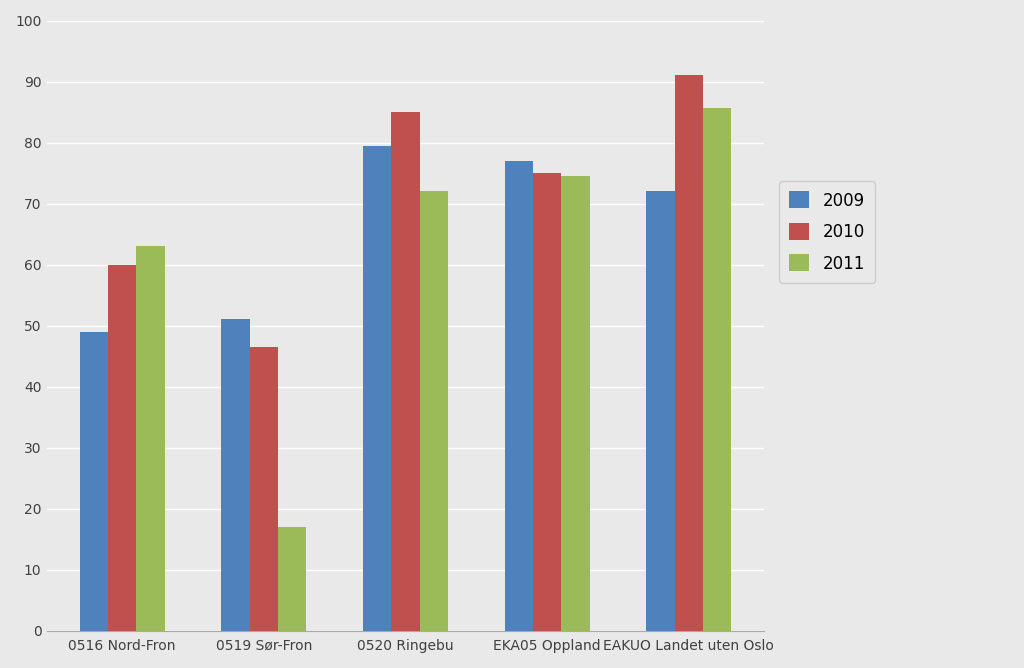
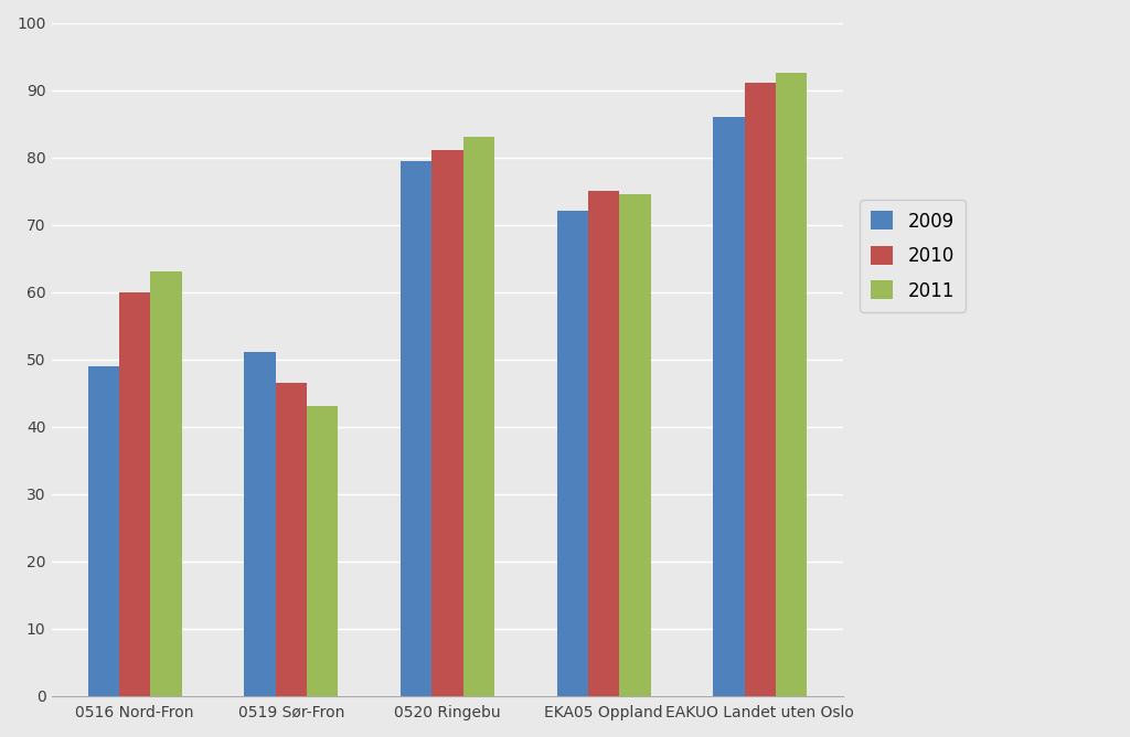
2011/0519 Sør-Fron: 17.0 -> 43.0
2010/0520 Ringebu: 85.0 -> 81.0
2011/0520 Ringebu: 72.0 -> 83.0
2009/EKA05 Oppland: 77.0 -> 72.0
2009/EAKUO Landet uten Oslo: 72.0 -> 86.0
2011/EAKUO Landet uten Oslo: 85.6 -> 92.5
